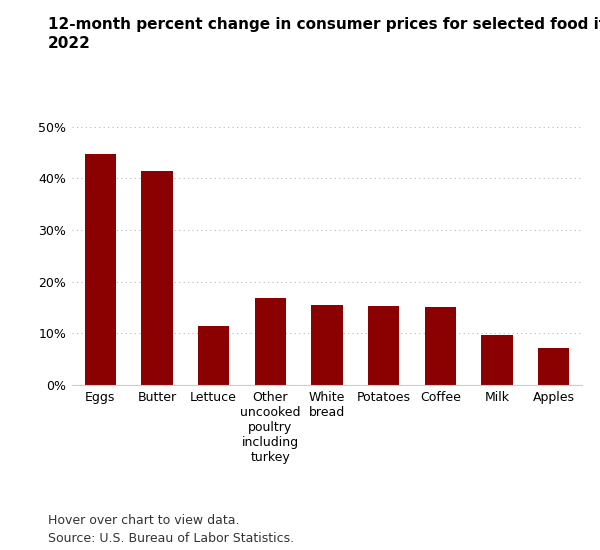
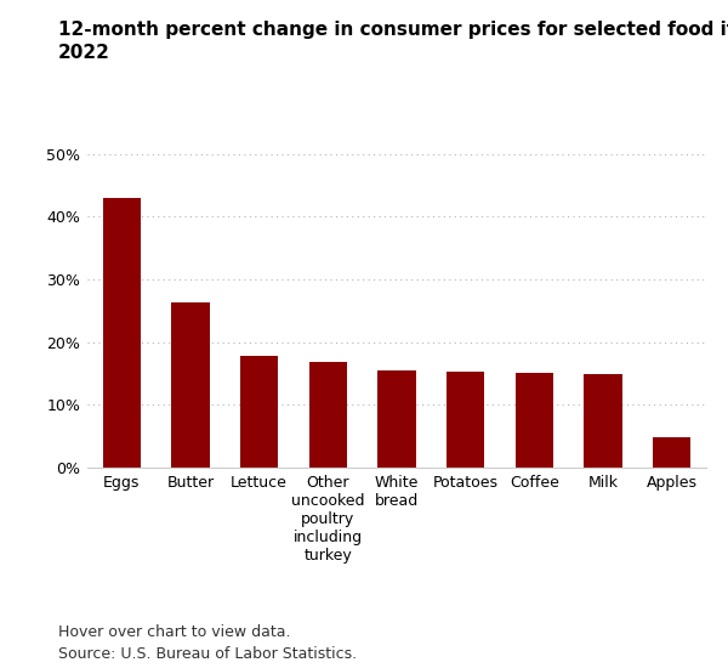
Eggs: 44.6% -> 43.0%
Butter: 41.4% -> 26.4%
Lettuce: 11.4% -> 17.7%
Milk: 9.6% -> 14.8%
Apples: 7.2% -> 4.8%
